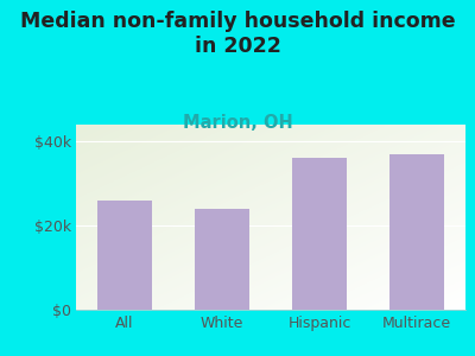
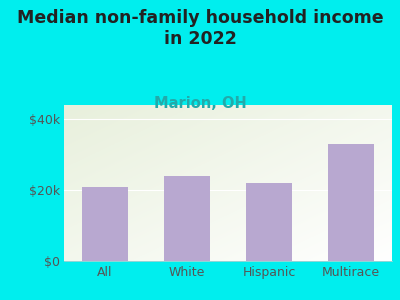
All: $26k -> $21k
Hispanic: $36k -> $22k
Multirace: $37k -> $33k
